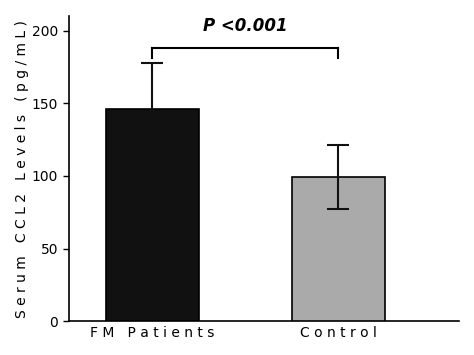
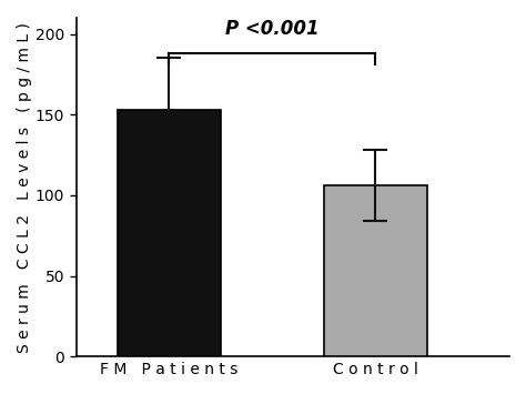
F M P a t i e n t s: 146 -> 153
C o n t r o l: 99 -> 106
